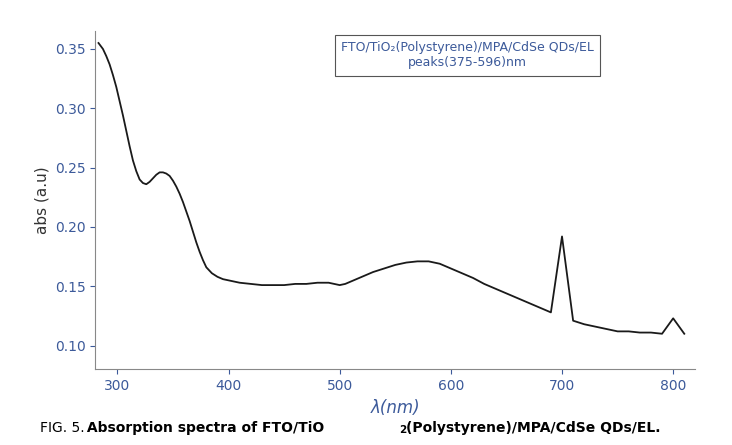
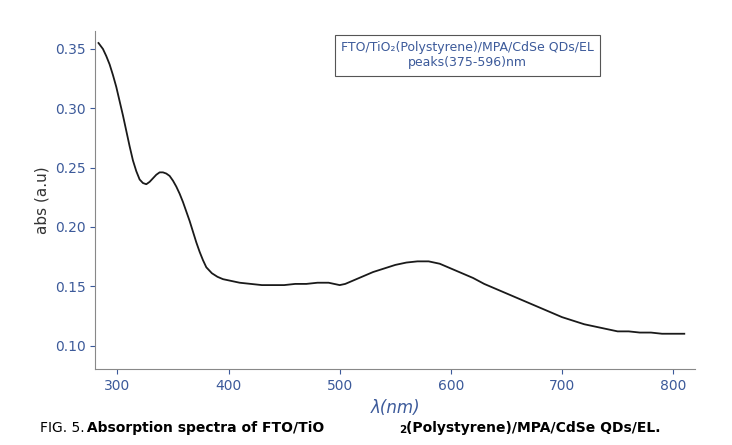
700: 0.192 -> 0.124
800: 0.123 -> 0.110
